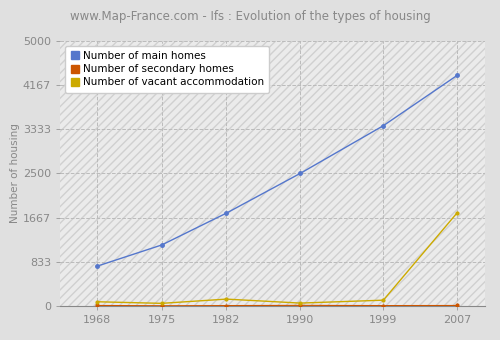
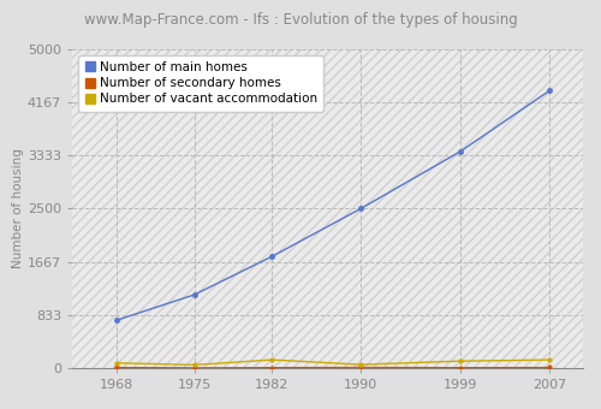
Number of vacant accommodation/2007: 1760 -> 130
